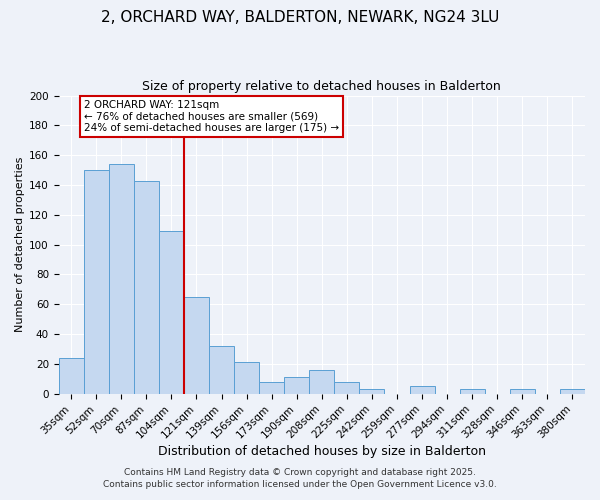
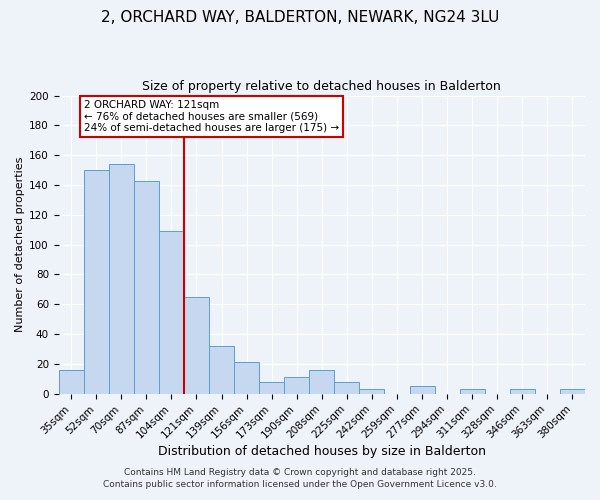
35sqm: 24 -> 16
